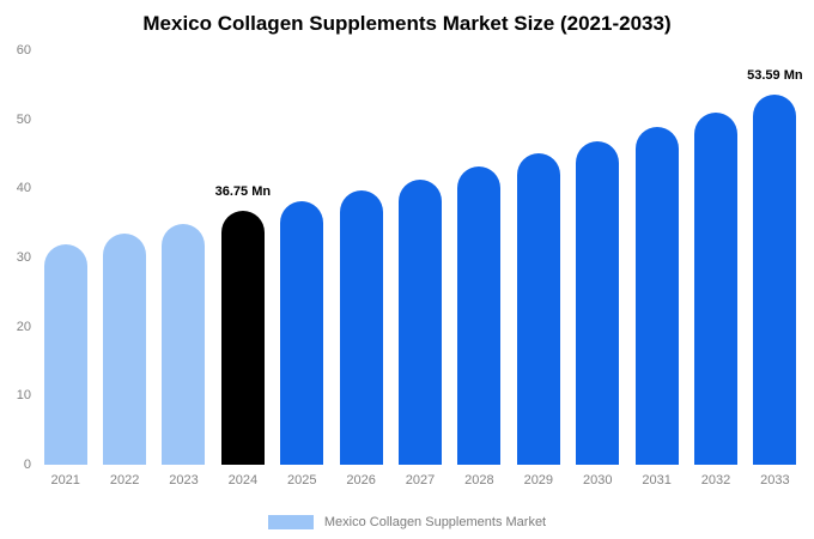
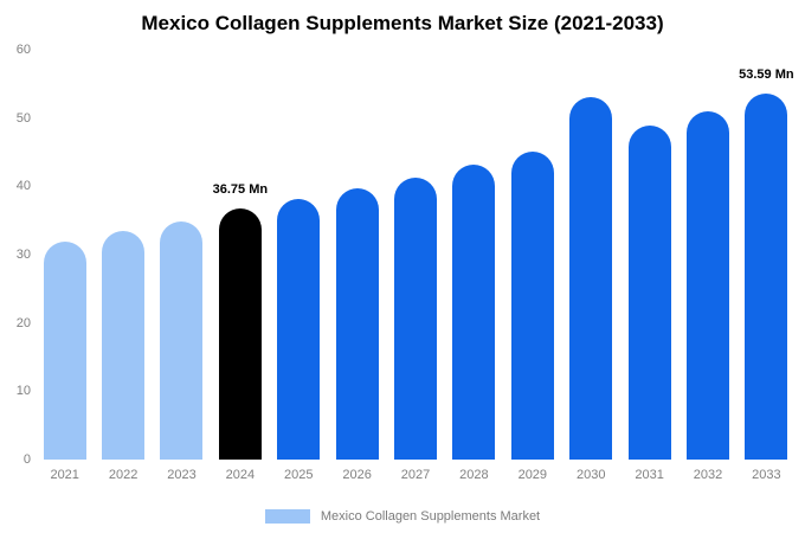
2030: 47 -> 53
